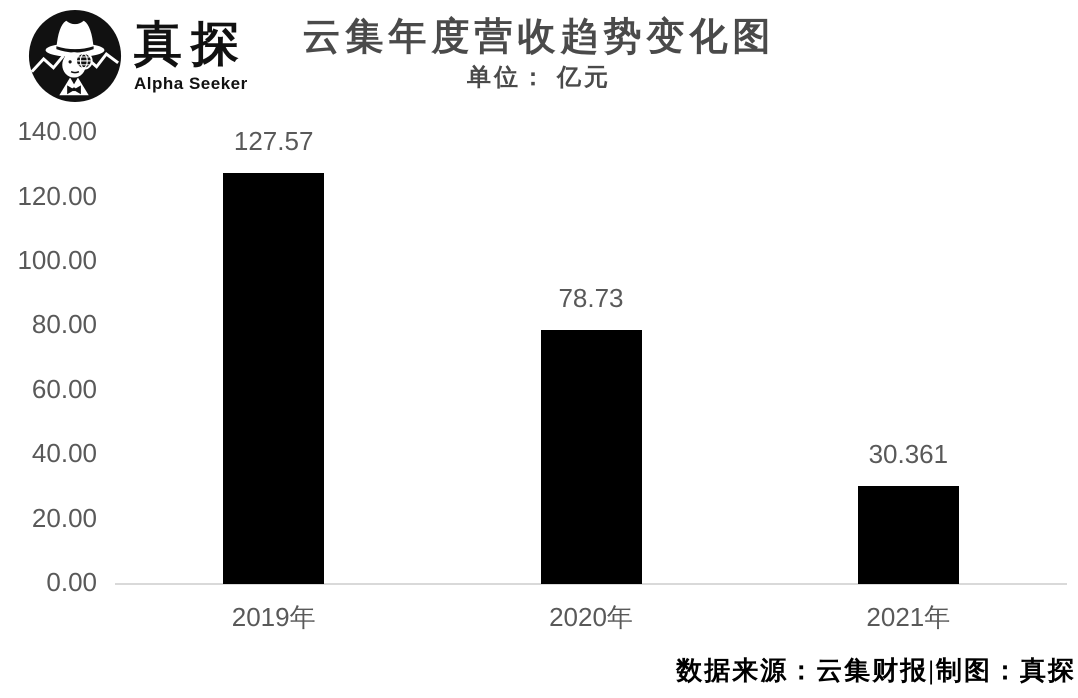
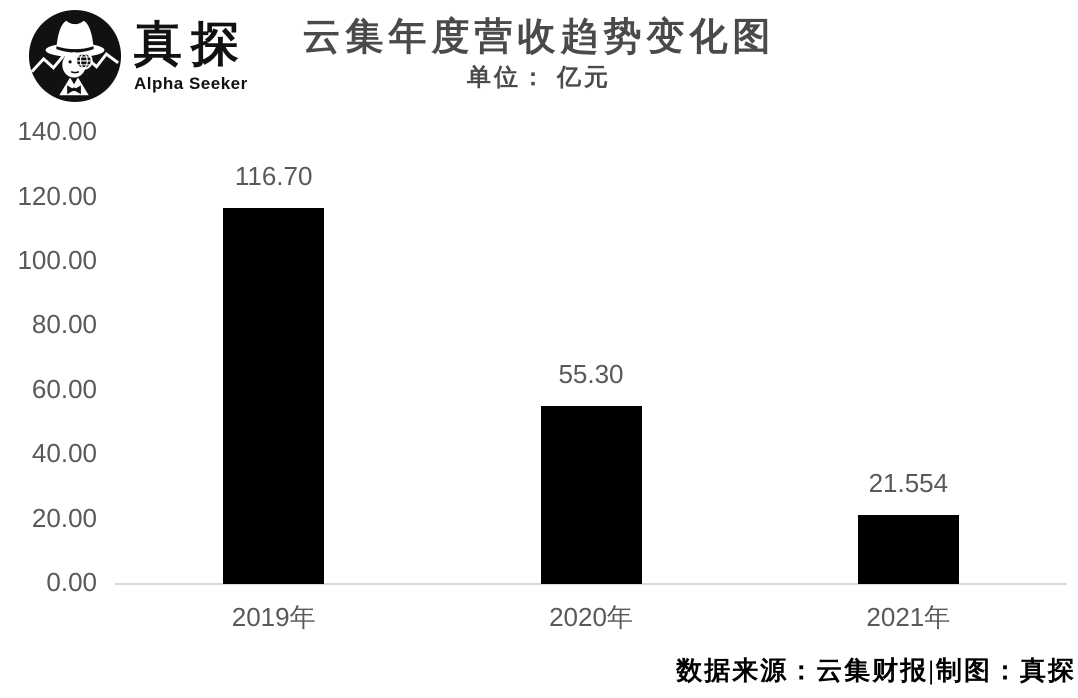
2019年: 127.57 -> 116.70
2020年: 78.73 -> 55.30
2021年: 30.361 -> 21.554
